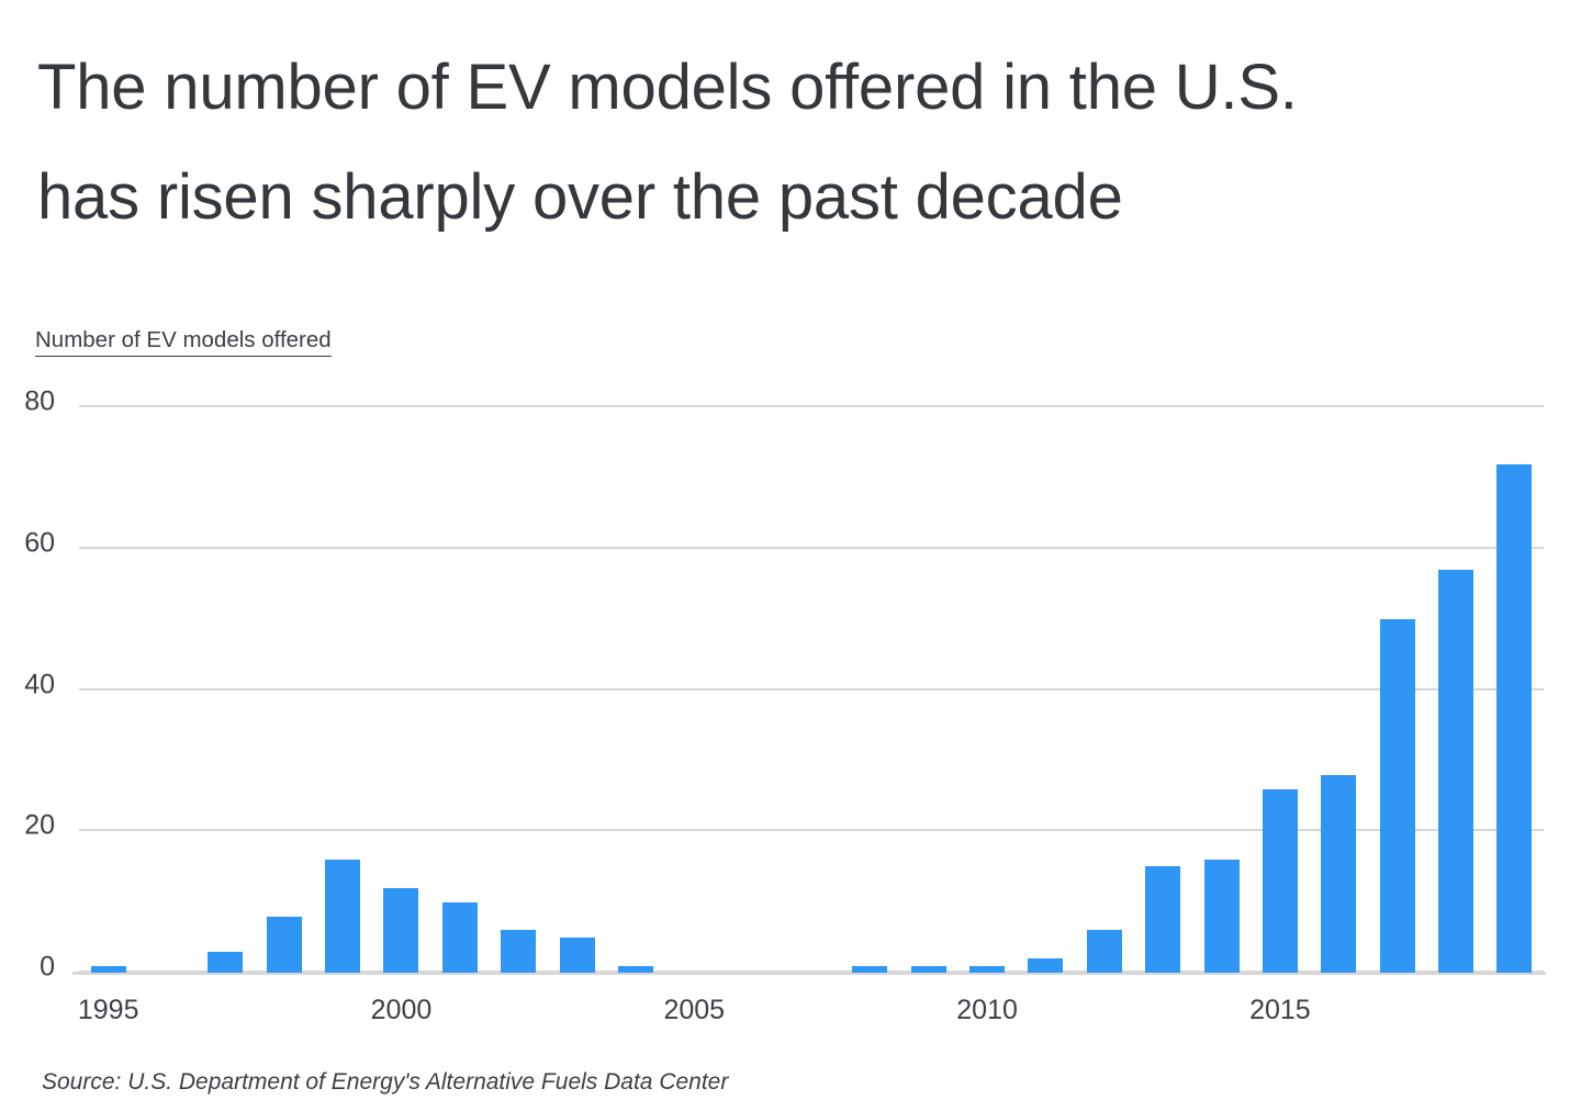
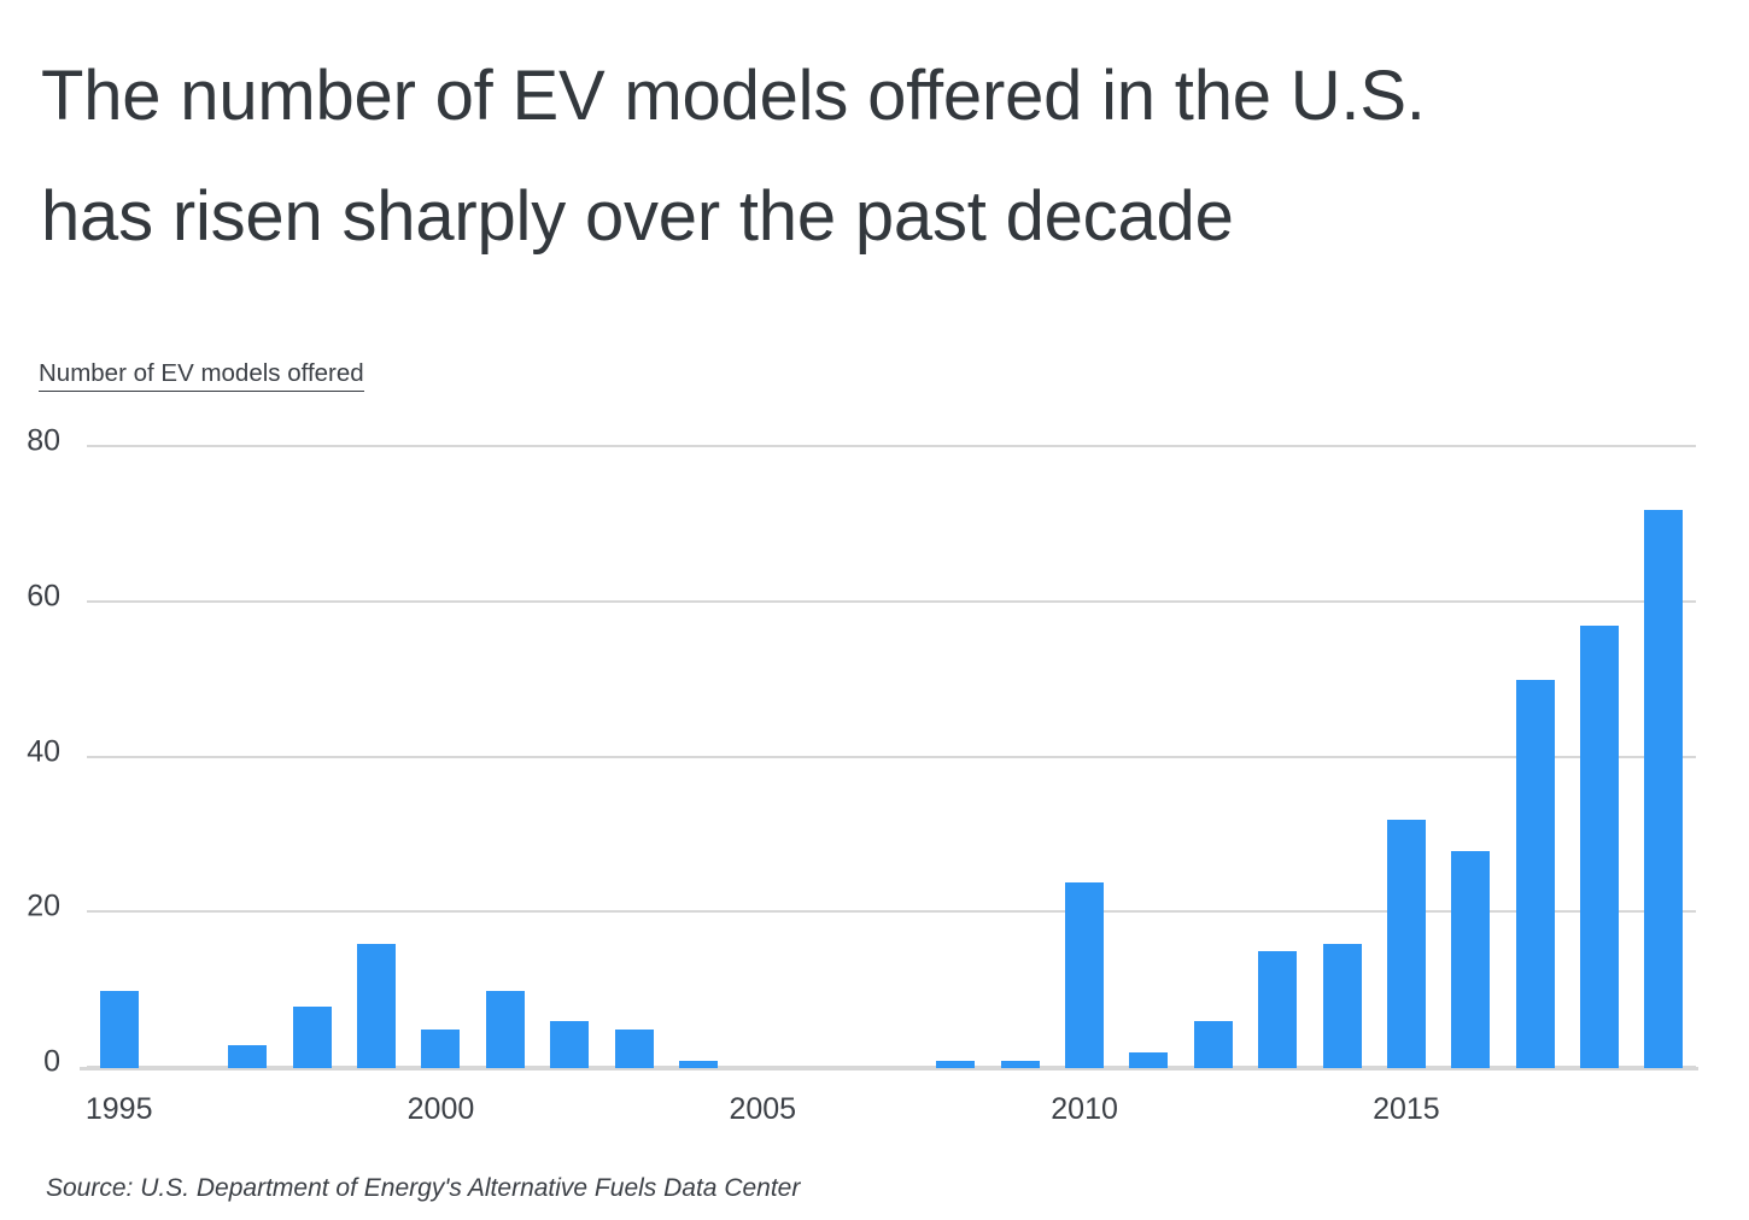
1995: 1 -> 10
2000: 12 -> 5
2010: 1 -> 24
2015: 26 -> 32
